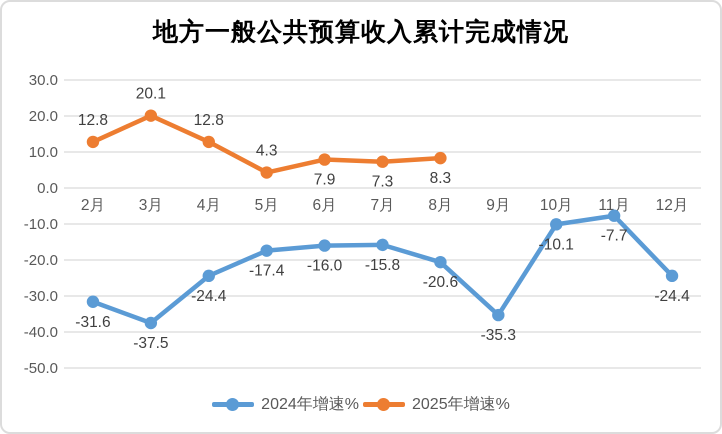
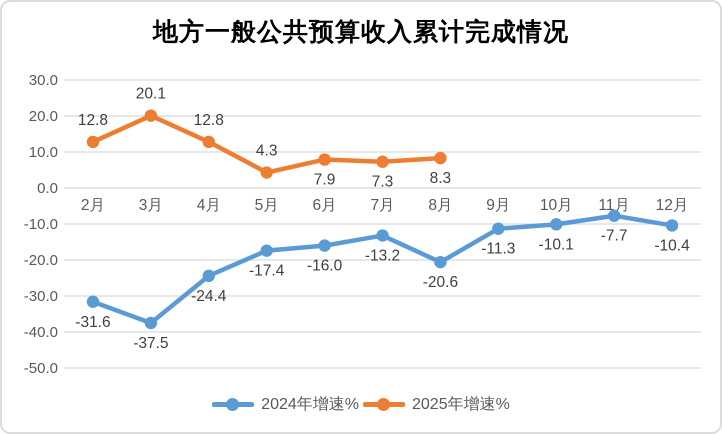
2024年增速%/7月: -15.8 -> -13.2
2024年增速%/9月: -35.3 -> -11.3
2024年增速%/12月: -24.4 -> -10.4
